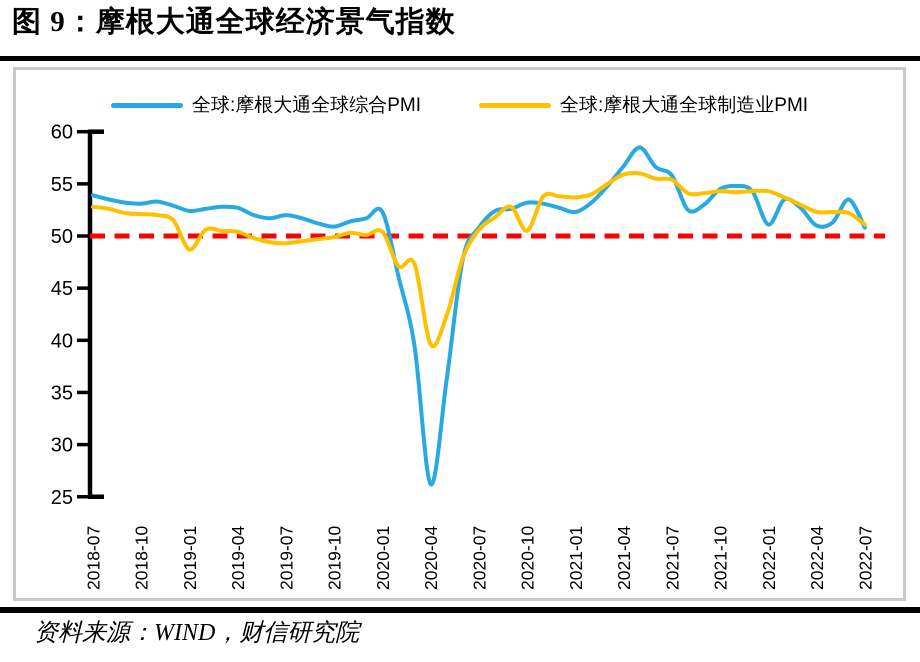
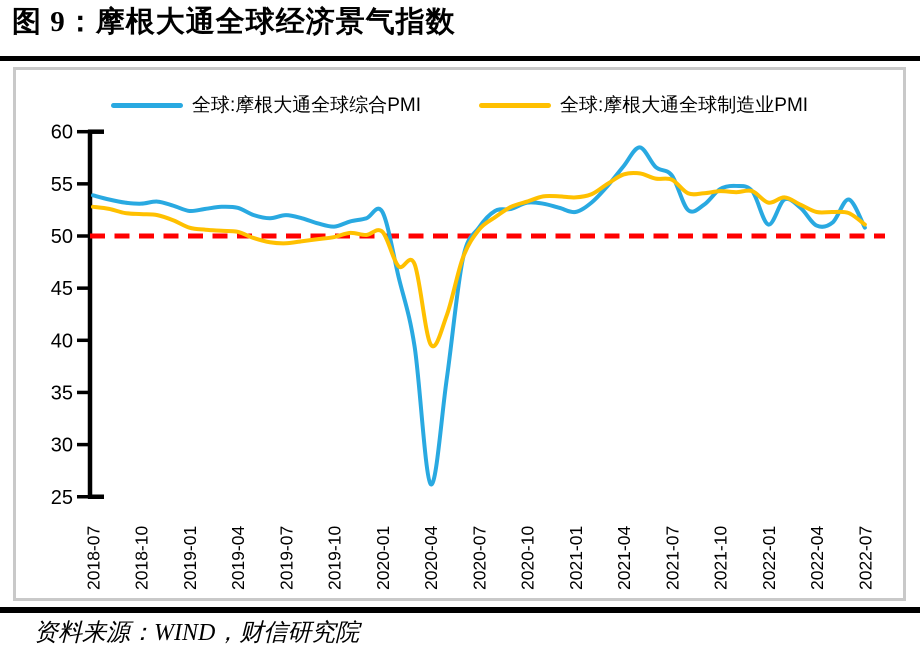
全球:摩根大通全球制造业PMI/2019-01: 48.7 -> 50.8
全球:摩根大通全球制造业PMI/2020-10: 50.5 -> 53.3
全球:摩根大通全球制造业PMI/2022-01: 54.3 -> 53.2
